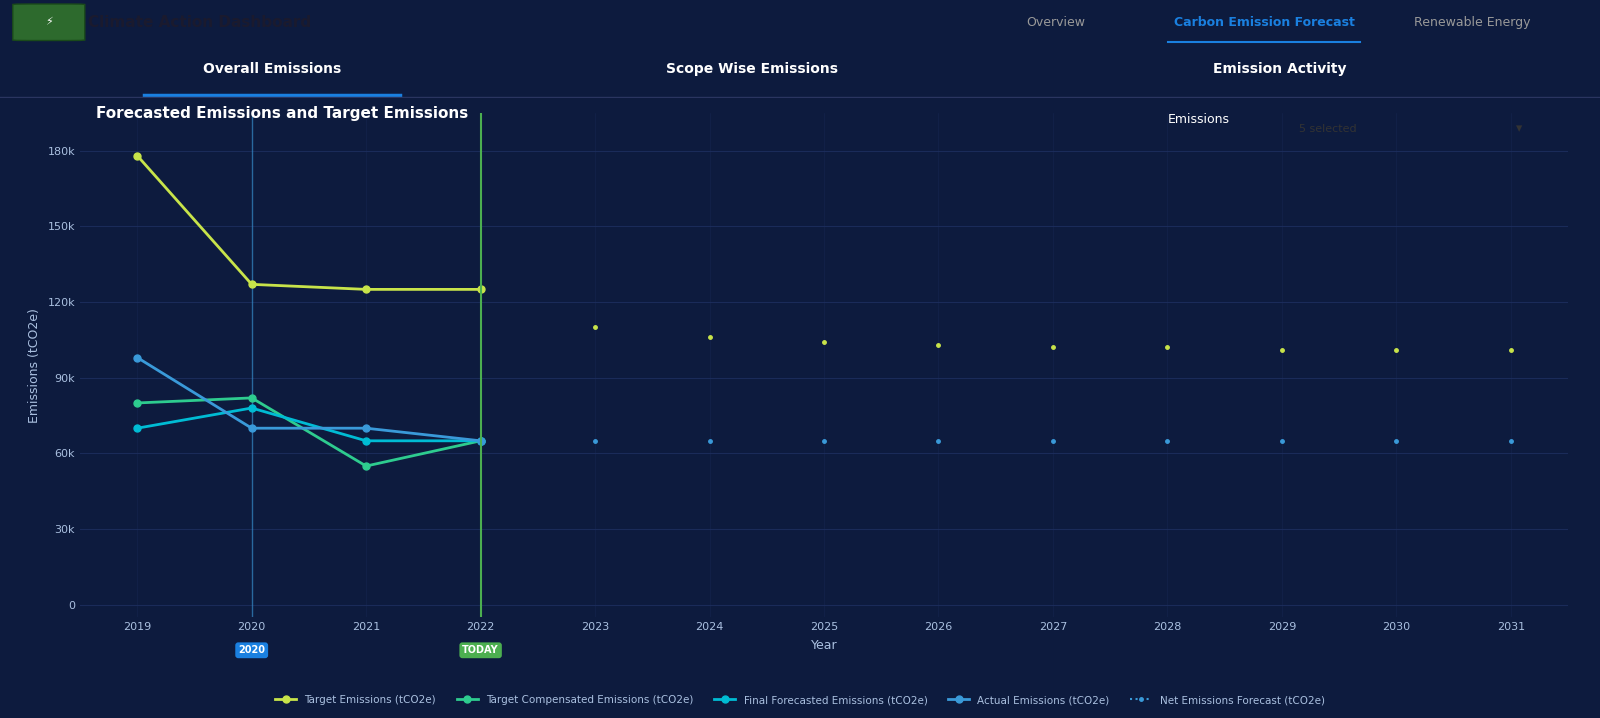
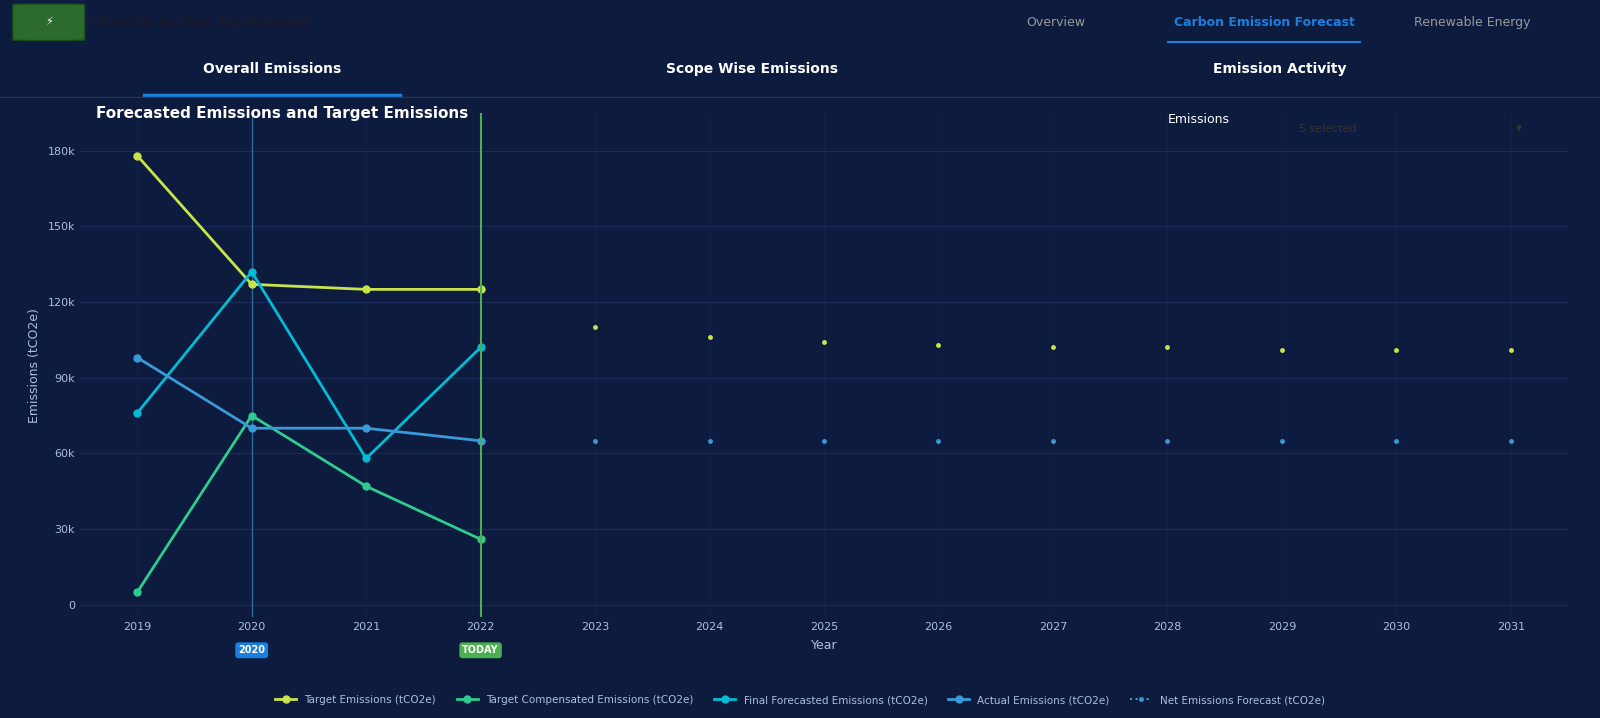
Target Compensated Emissions (tCO2e)/2019: 80k -> 5k
Final Forecasted Emissions (tCO2e)/2019: 70k -> 76k
Target Compensated Emissions (tCO2e)/2020: 82k -> 75k
Final Forecasted Emissions (tCO2e)/2020: 78k -> 132k
Target Compensated Emissions (tCO2e)/2021: 55k -> 47k
Final Forecasted Emissions (tCO2e)/2021: 65k -> 58k
Target Compensated Emissions (tCO2e)/2022: 65k -> 26k
Final Forecasted Emissions (tCO2e)/2022: 65k -> 102k
